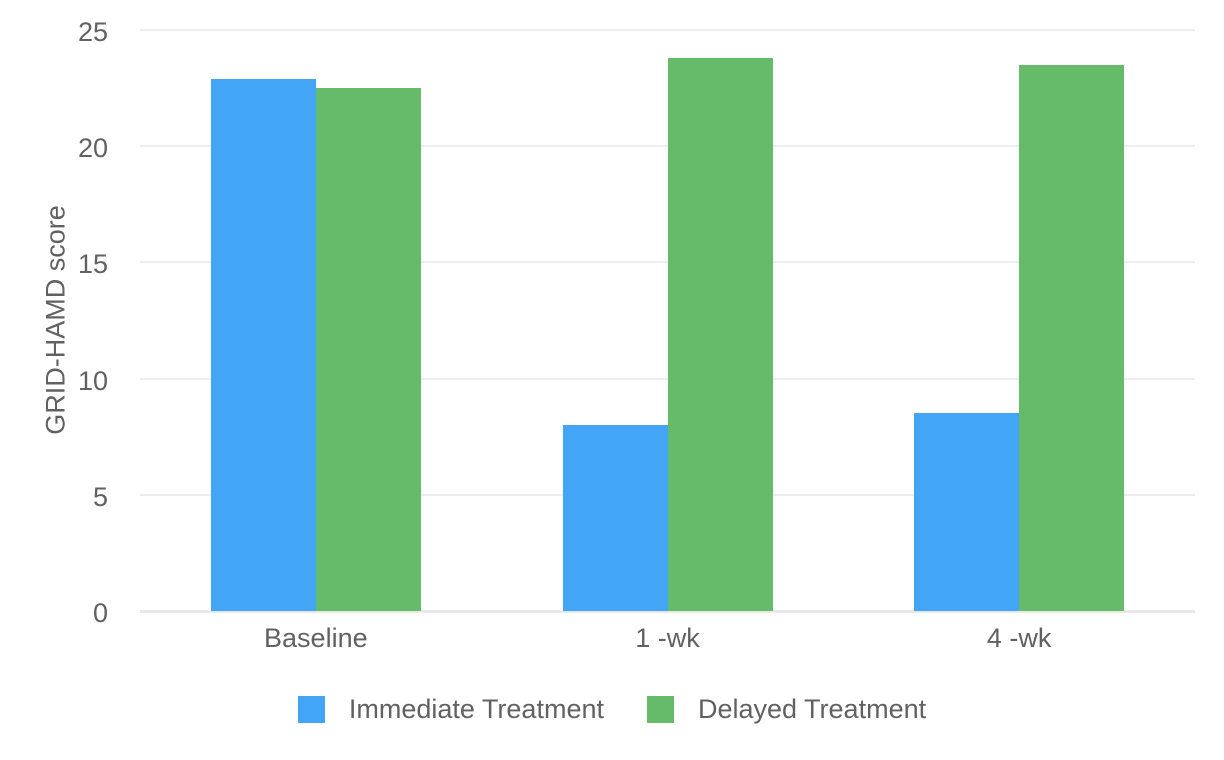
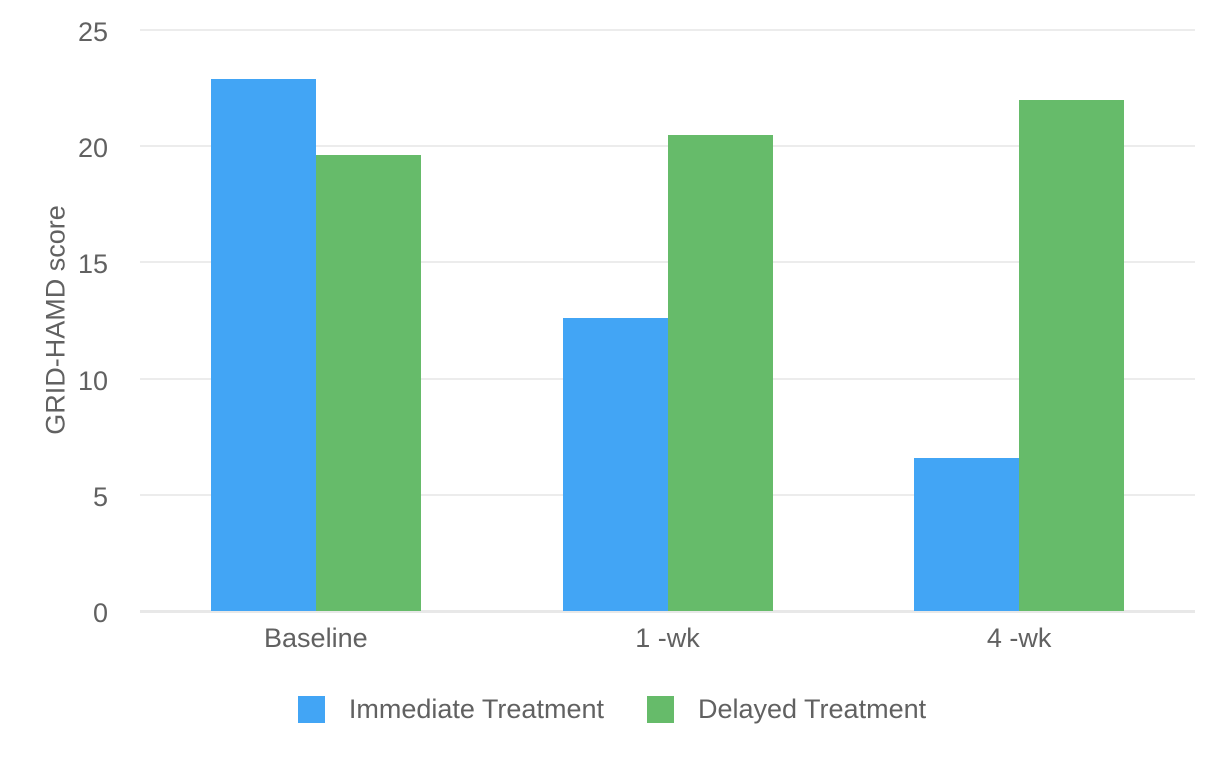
Delayed Treatment/Baseline: 22.5 -> 19.6
Immediate Treatment/1 -wk: 8.0 -> 12.6
Delayed Treatment/1 -wk: 23.8 -> 20.5
Immediate Treatment/4 -wk: 8.5 -> 6.6
Delayed Treatment/4 -wk: 23.5 -> 22.0
